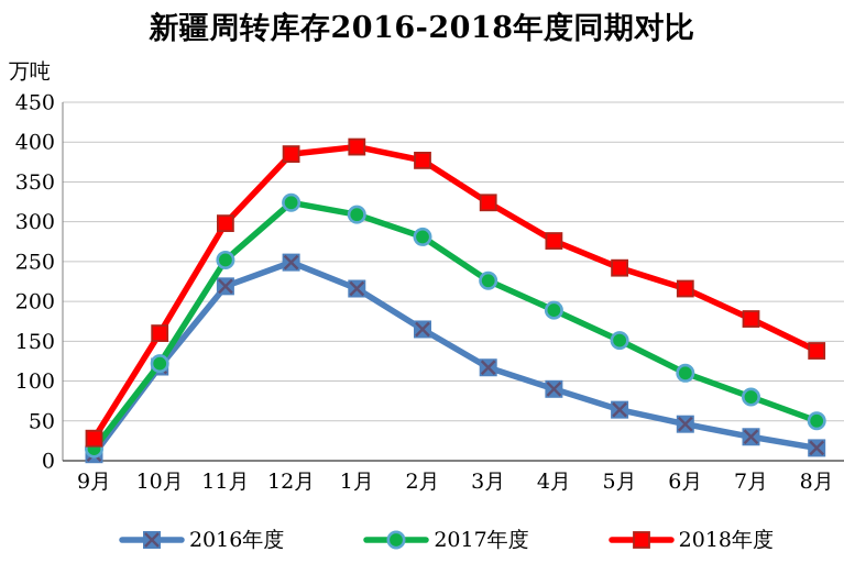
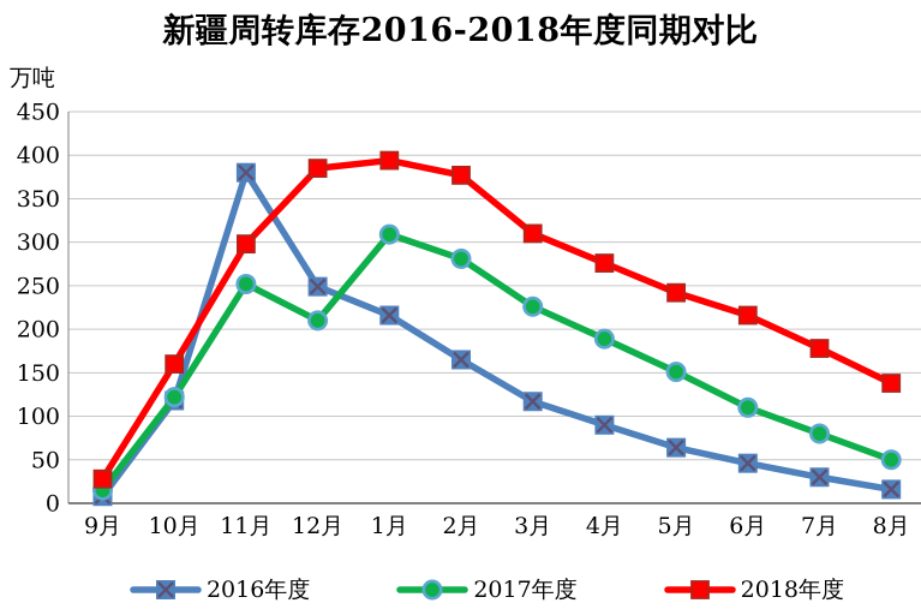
2016年度/11月: 220 -> 380
2017年度/12月: 320 -> 210
2018年度/3月: 320 -> 310
